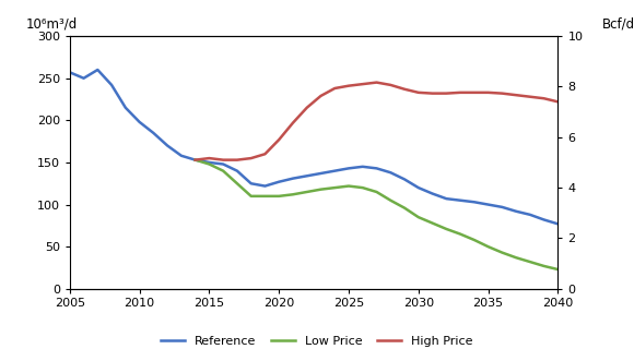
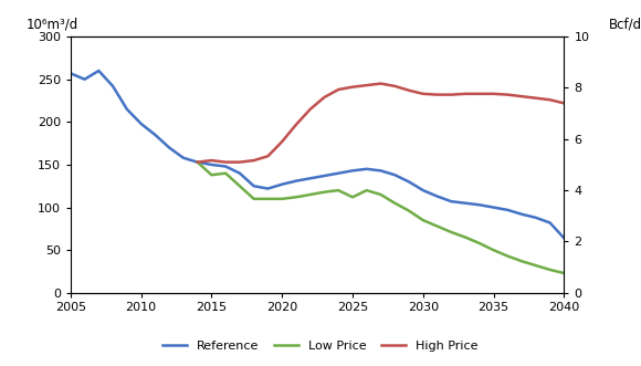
Low Price/2015: 148 -> 138
Low Price/2025: 122 -> 112
Reference/2040: 77 -> 64
